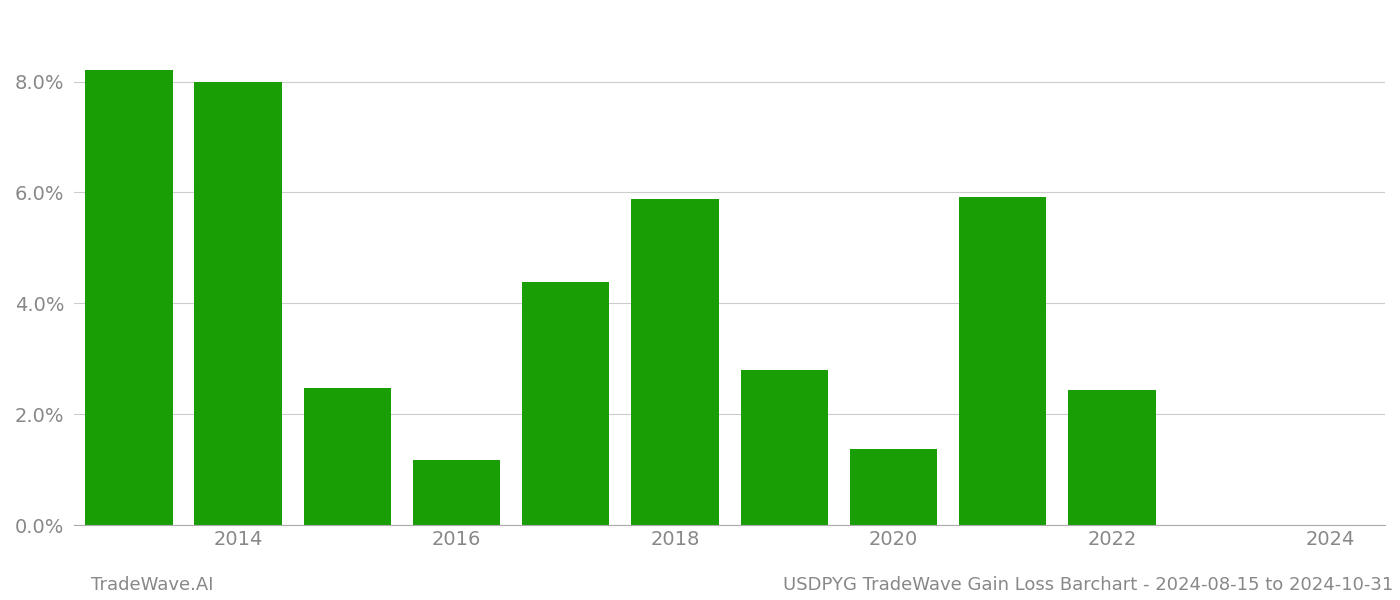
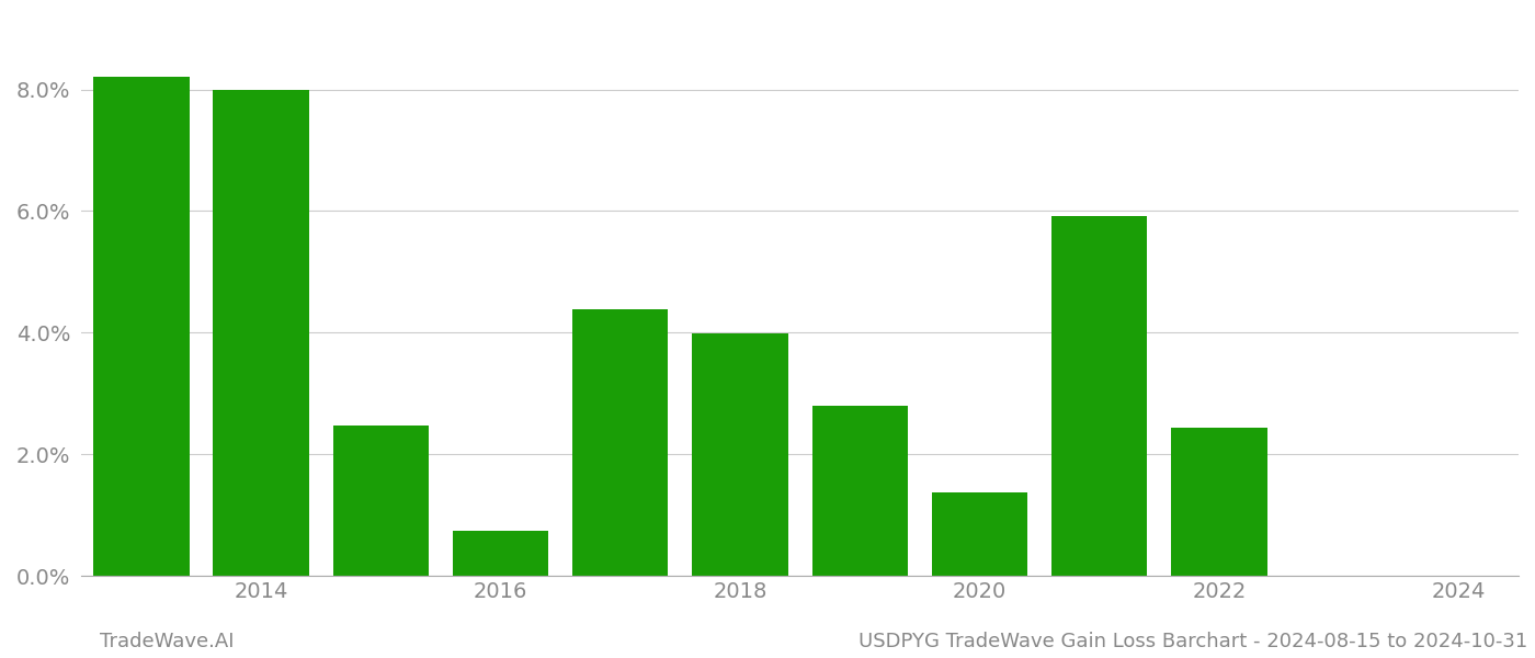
2016: 1.18% -> 0.74%
2018: 5.88% -> 3.98%
